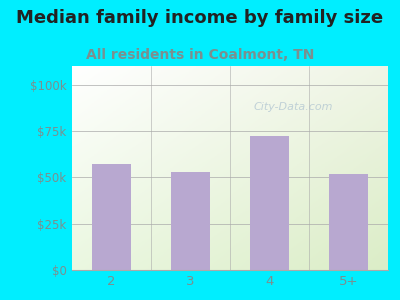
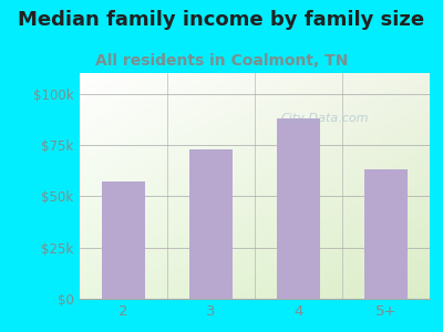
3: $53k -> $73k
4: $72k -> $88k
5+: $52k -> $63k
